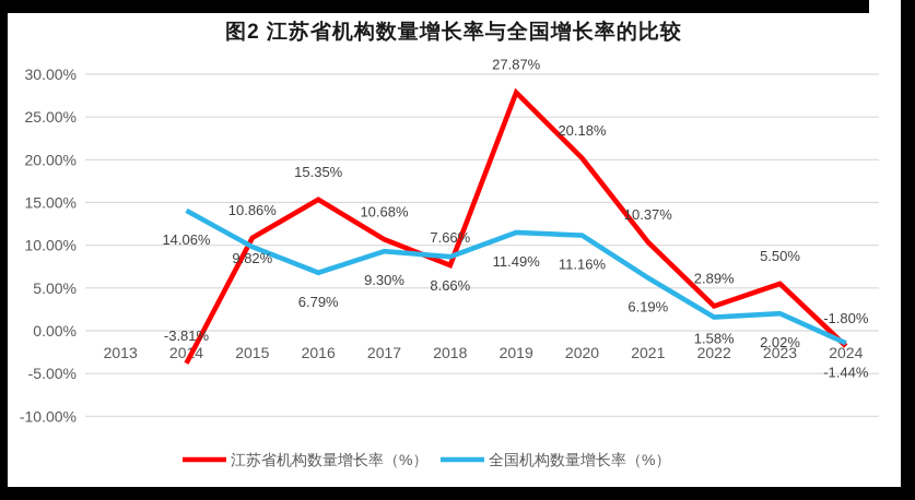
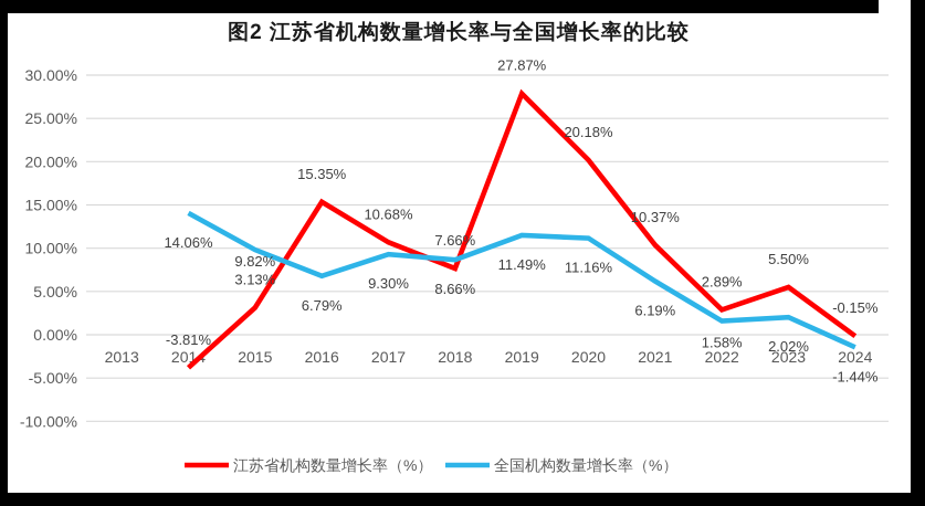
江苏省机构数量增长率（%）/2015: 10.86% -> 3.13%
江苏省机构数量增长率（%）/2024: -1.80% -> -0.15%
